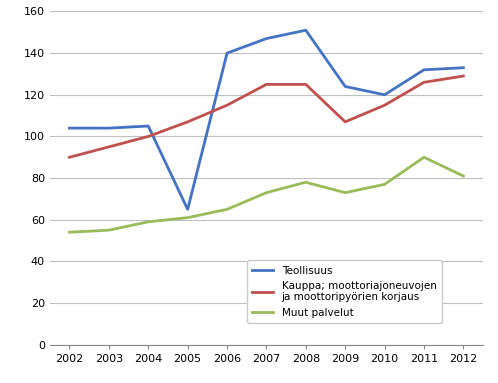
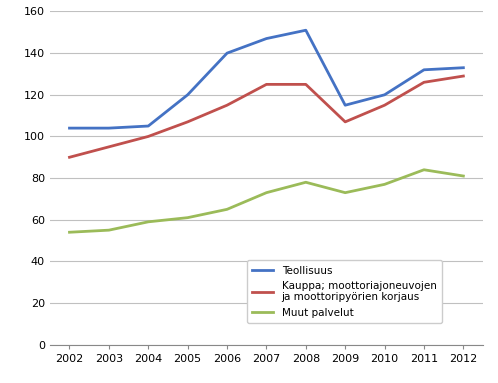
Teollisuus/2005: 65 -> 120
Teollisuus/2009: 124 -> 115
Muut palvelut/2011: 90 -> 84
